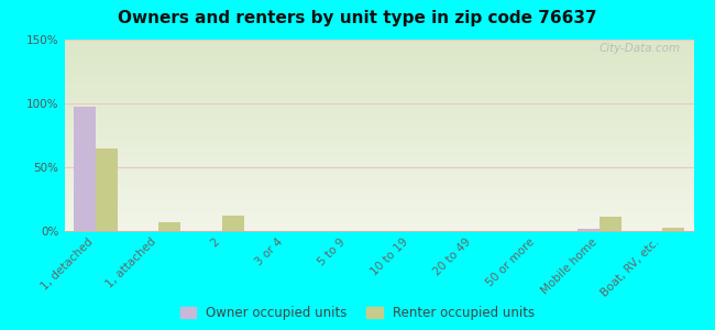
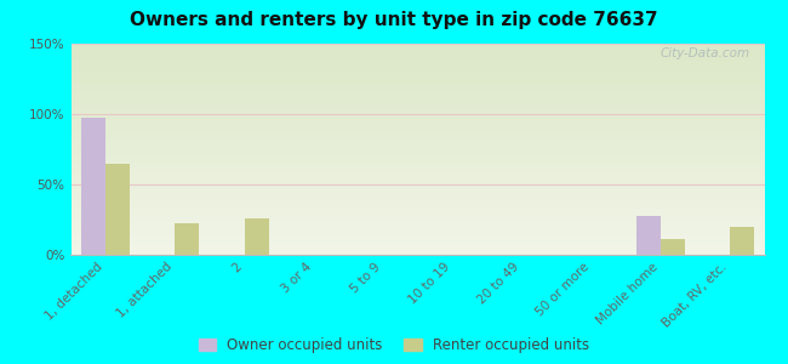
Renter occupied units/1, attached: 7% -> 22%
Renter occupied units/2: 12% -> 26%
Owner occupied units/Mobile home: 2% -> 28%
Renter occupied units/Boat, RV, etc.: 3% -> 20%
